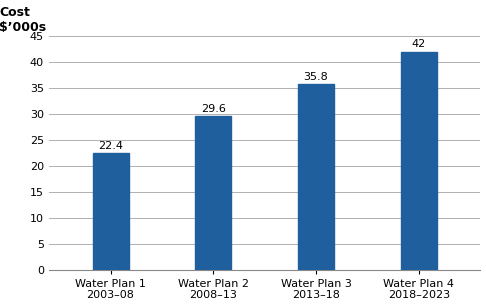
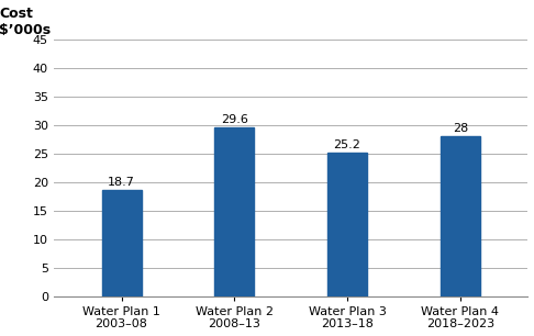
Water Plan 1 2003–08: 22.4 -> 18.7
Water Plan 3 2013–18: 35.8 -> 25.2
Water Plan 4 2018–2023: 42 -> 28
